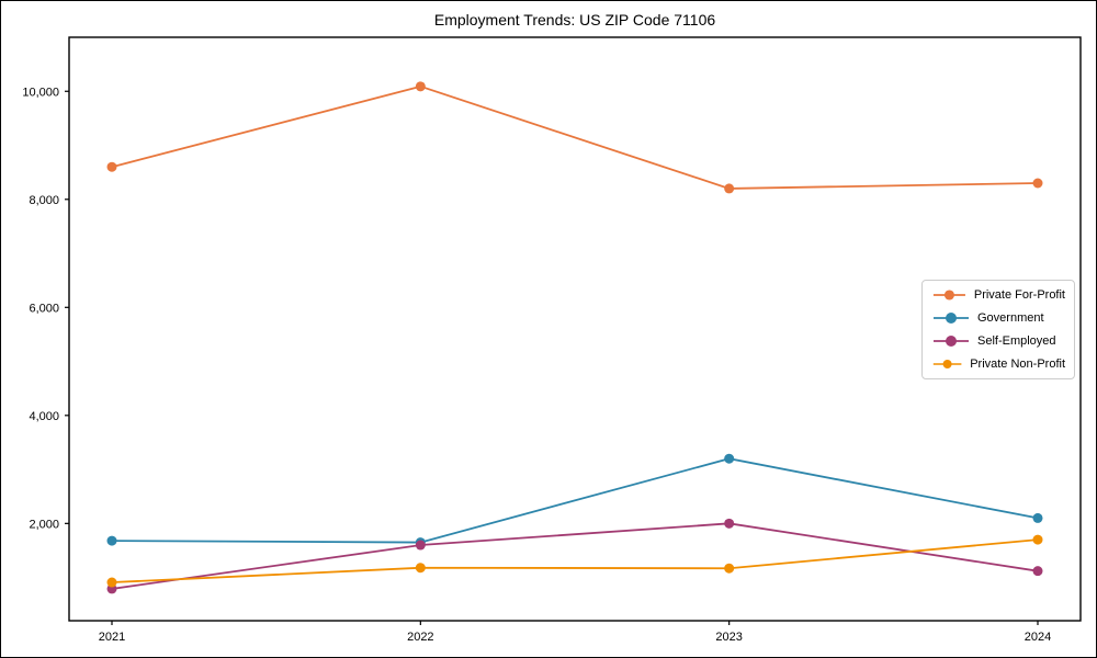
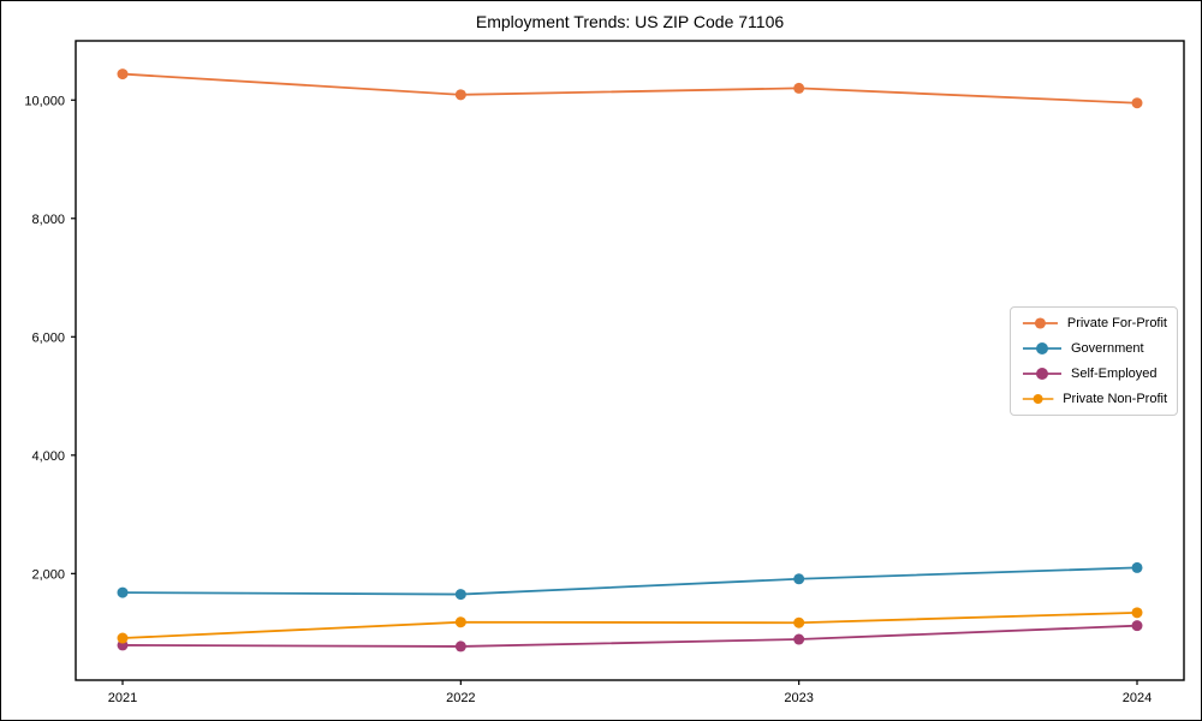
Private For-Profit/2021: 8600 -> 10400
Self-Employed/2022: 1600 -> 800
Private For-Profit/2023: 8200 -> 10200
Government/2023: 3200 -> 1900
Self-Employed/2023: 2000 -> 900
Private For-Profit/2024: 8300 -> 10000
Private Non-Profit/2024: 1700 -> 1300
